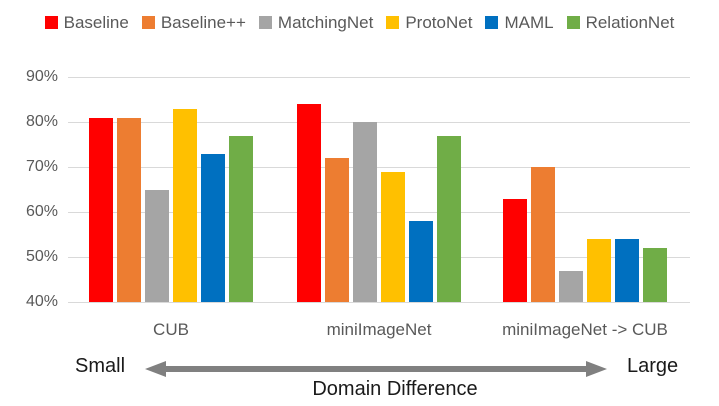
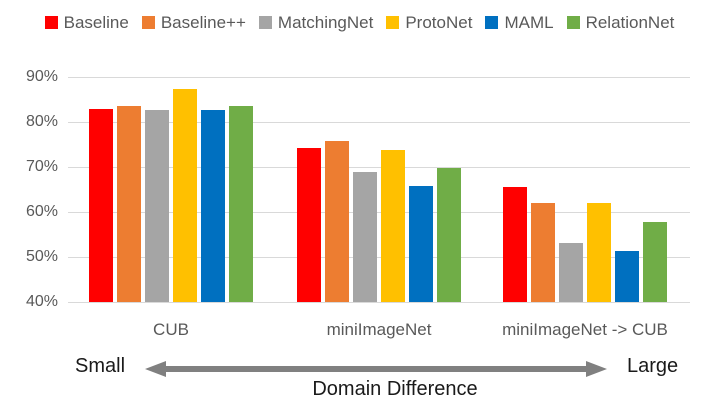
Baseline/CUB: 81% -> 83%
Baseline++/CUB: 81% -> 84%
MatchingNet/CUB: 65% -> 83%
ProtoNet/CUB: 83% -> 87%
MAML/CUB: 73% -> 83%
RelationNet/CUB: 77% -> 84%
Baseline/miniImageNet: 84% -> 74%
Baseline++/miniImageNet: 72% -> 76%
MatchingNet/miniImageNet: 80% -> 69%
ProtoNet/miniImageNet: 69% -> 74%
MAML/miniImageNet: 58% -> 66%
RelationNet/miniImageNet: 77% -> 70%
Baseline/miniImageNet -> CUB: 63% -> 66%
Baseline++/miniImageNet -> CUB: 70% -> 62%
MatchingNet/miniImageNet -> CUB: 47% -> 53%
ProtoNet/miniImageNet -> CUB: 54% -> 62%
MAML/miniImageNet -> CUB: 54% -> 51%
RelationNet/miniImageNet -> CUB: 52% -> 58%
